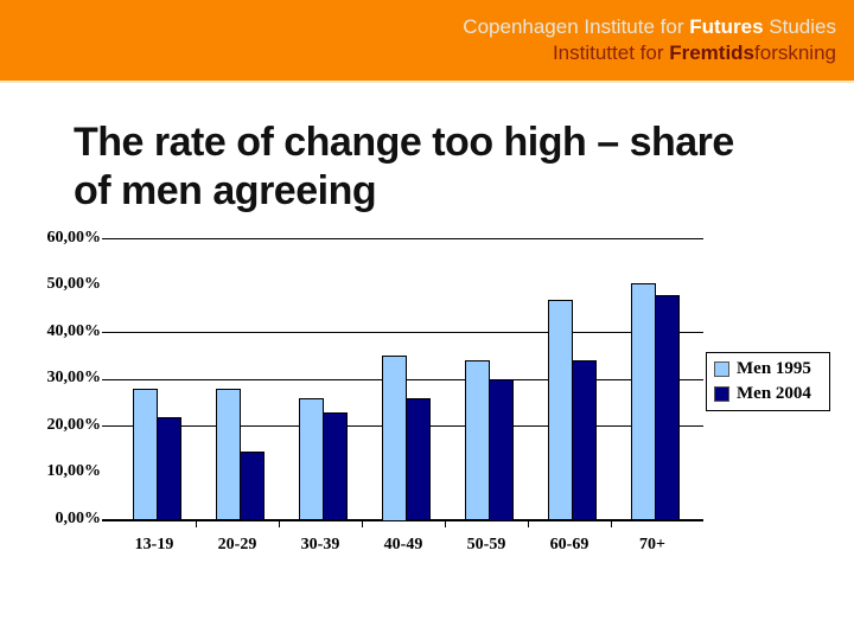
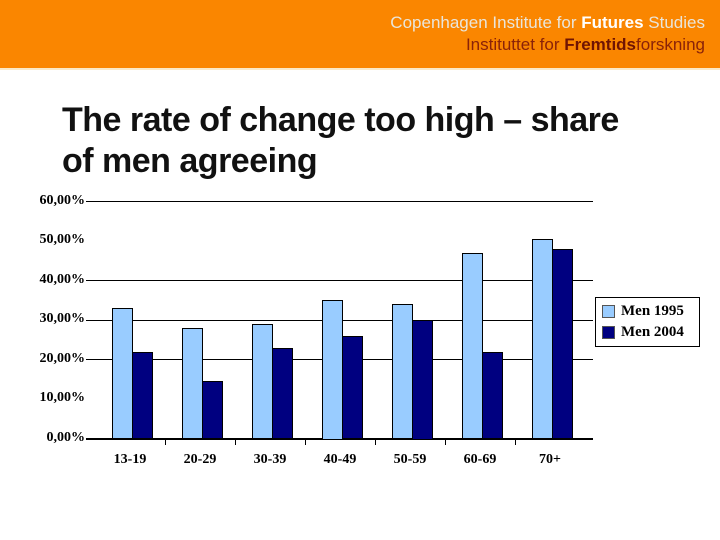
Men 1995/13-19: 28% -> 33%
Men 1995/30-39: 26% -> 29%
Men 2004/60-69: 34% -> 22%
